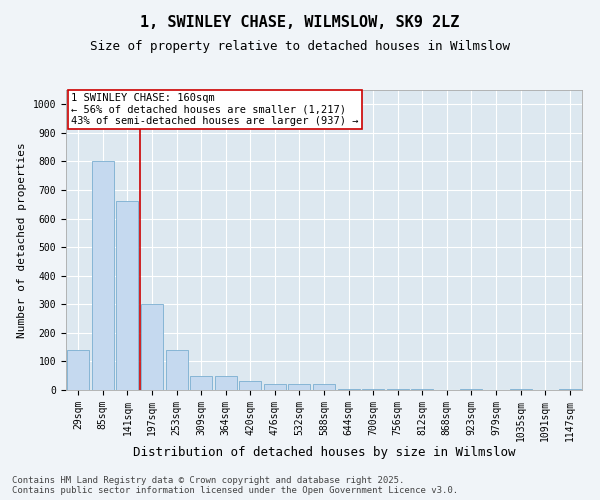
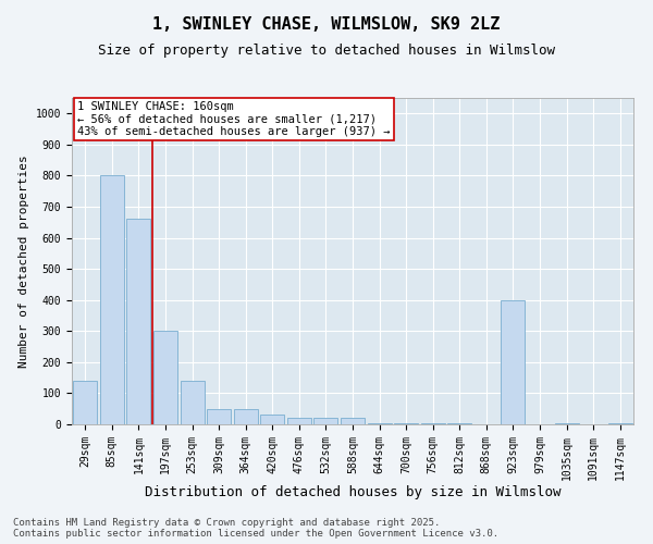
923sqm: 5 -> 400
